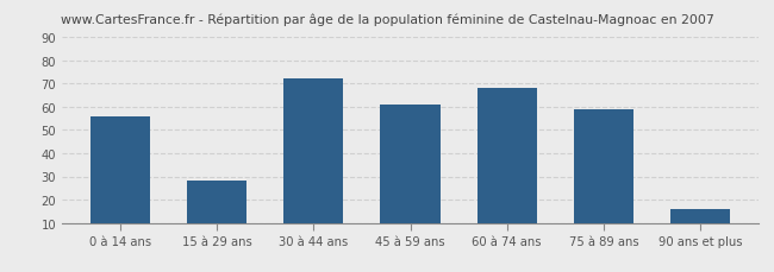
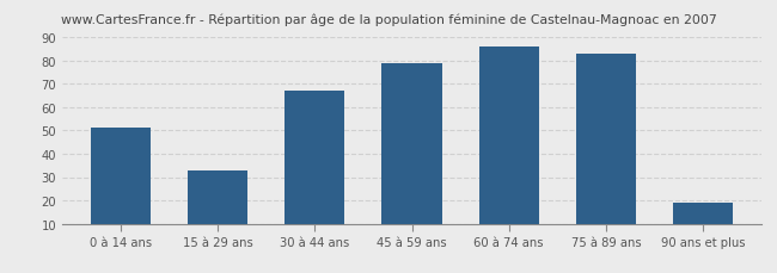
0 à 14 ans: 56 -> 51
15 à 29 ans: 28 -> 33
30 à 44 ans: 72 -> 67
45 à 59 ans: 61 -> 79
60 à 74 ans: 68 -> 86
75 à 89 ans: 59 -> 83
90 ans et plus: 16 -> 19
